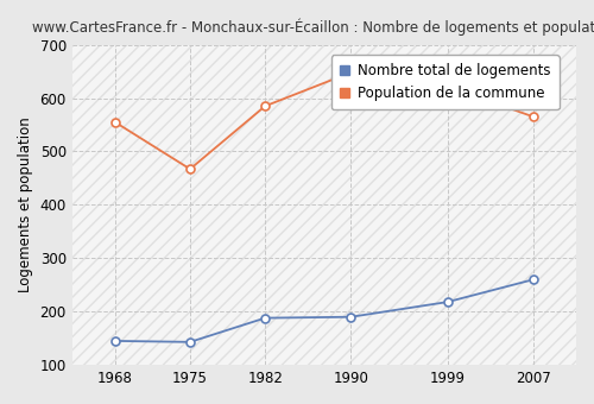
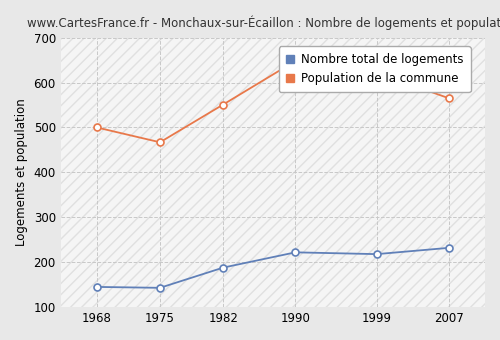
Population de la commune/1968: 555 -> 500
Population de la commune/1982: 585 -> 551
Nombre total de logements/1990: 190 -> 222
Nombre total de logements/2007: 260 -> 232
